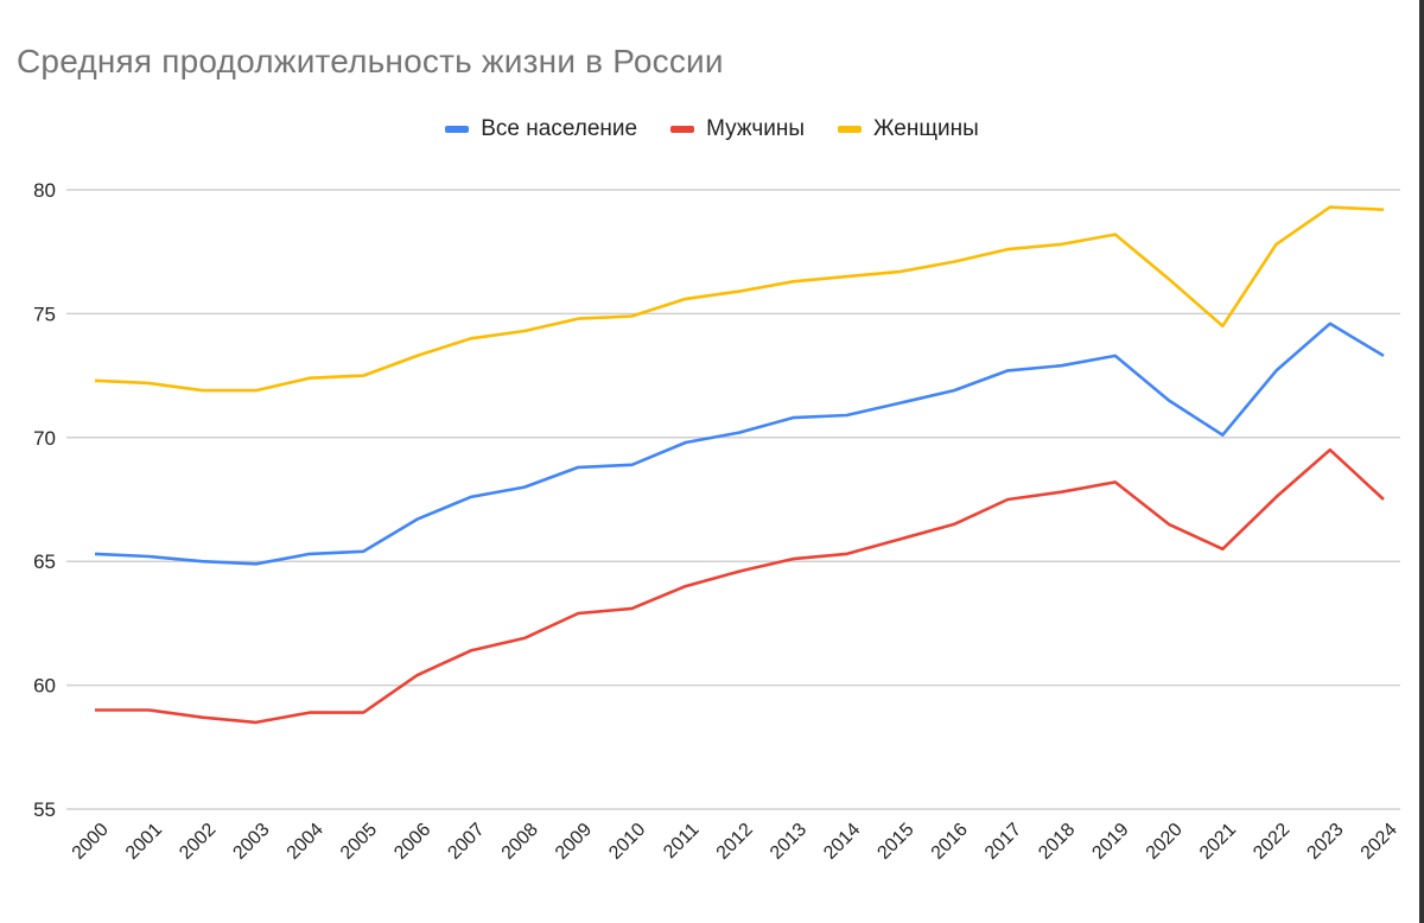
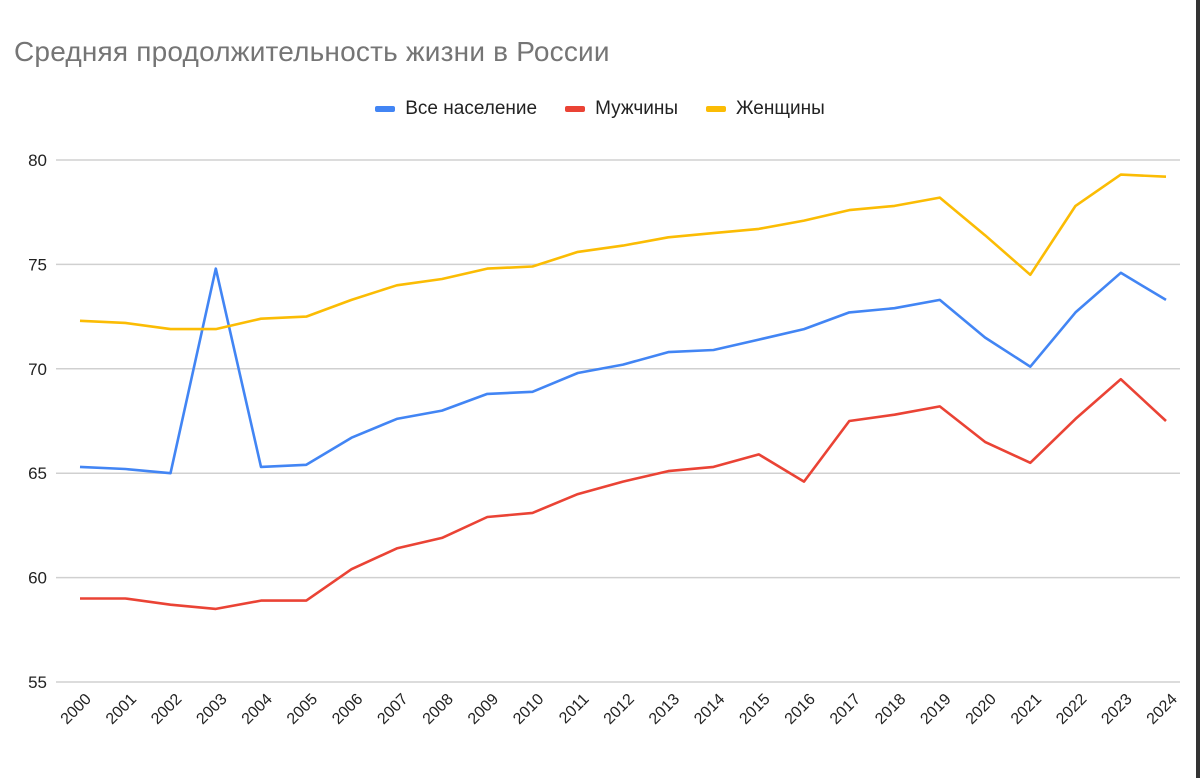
Все население/2003: 64.9 -> 74.8
Мужчины/2016: 66.5 -> 64.6
